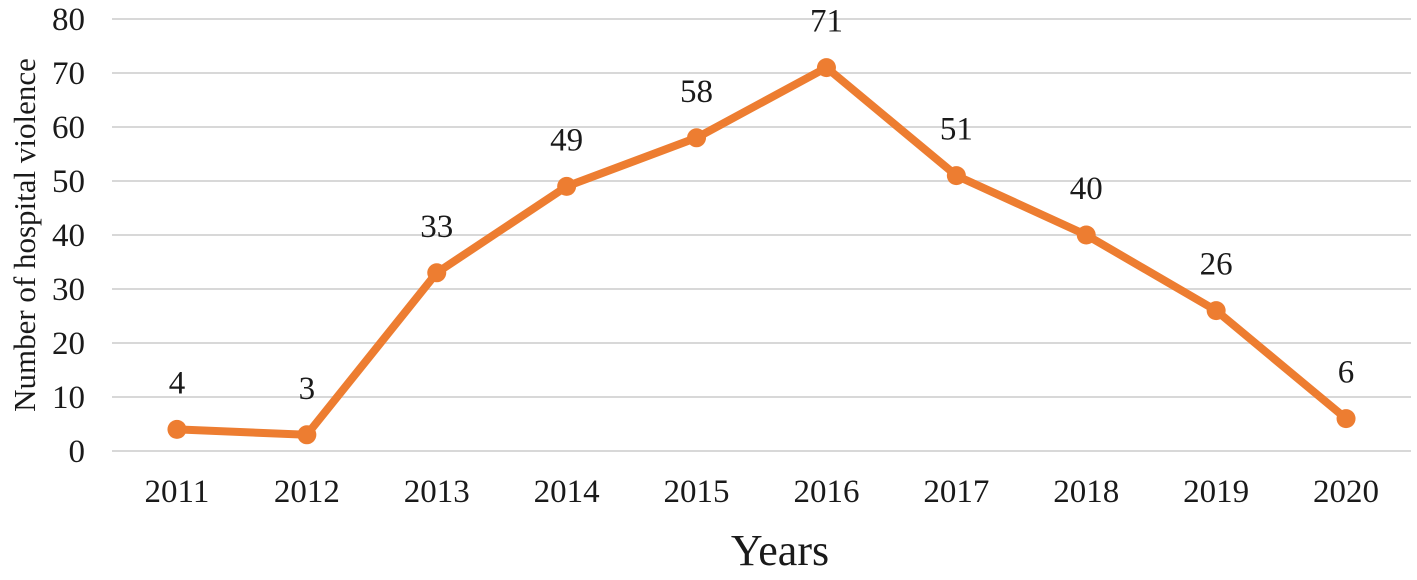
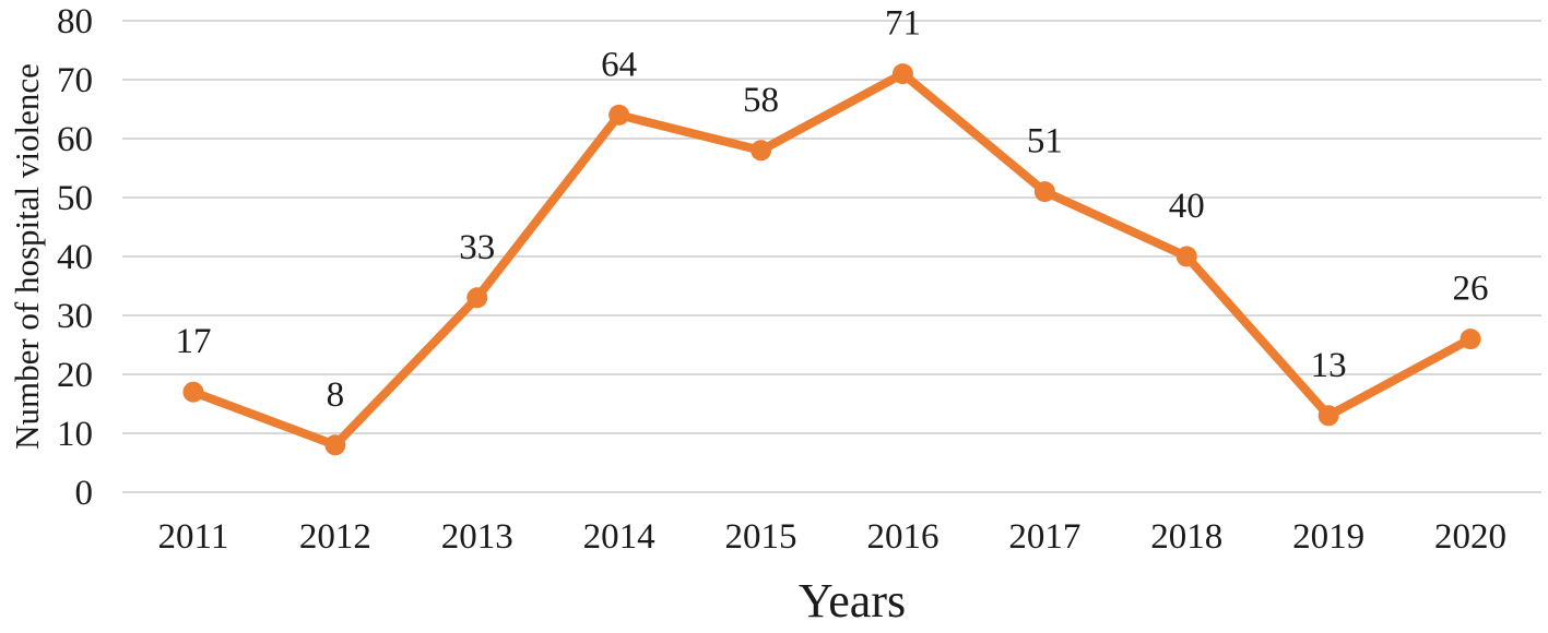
2011: 4 -> 17
2012: 3 -> 8
2014: 49 -> 64
2019: 26 -> 13
2020: 6 -> 26
